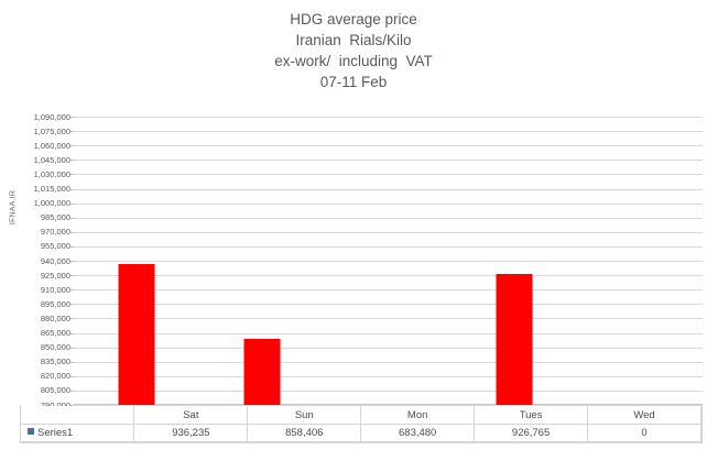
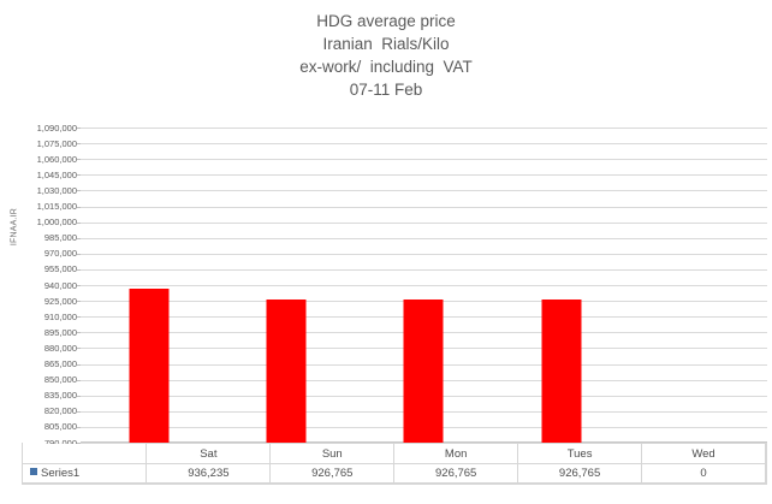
Sun: 858,406 -> 926,765
Mon: 683,480 -> 926,765
